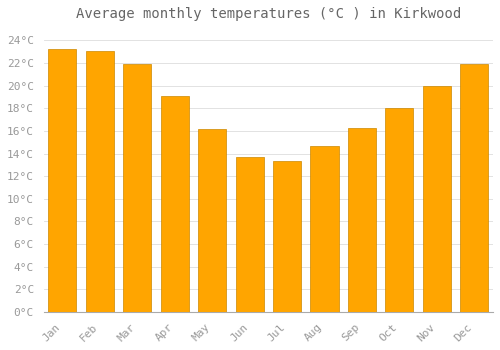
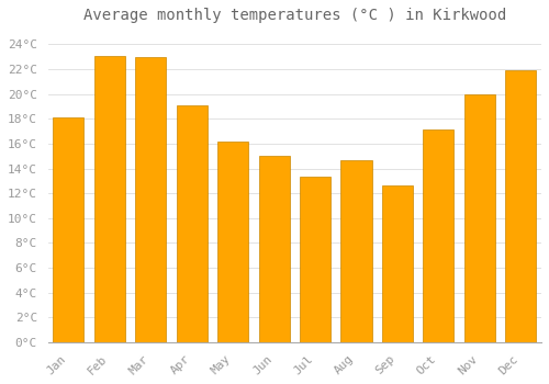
Jan: 23.2°C -> 18.1°C
Mar: 21.9°C -> 23.0°C
Jun: 13.7°C -> 15.0°C
Sep: 16.3°C -> 12.6°C
Oct: 18.0°C -> 17.1°C
